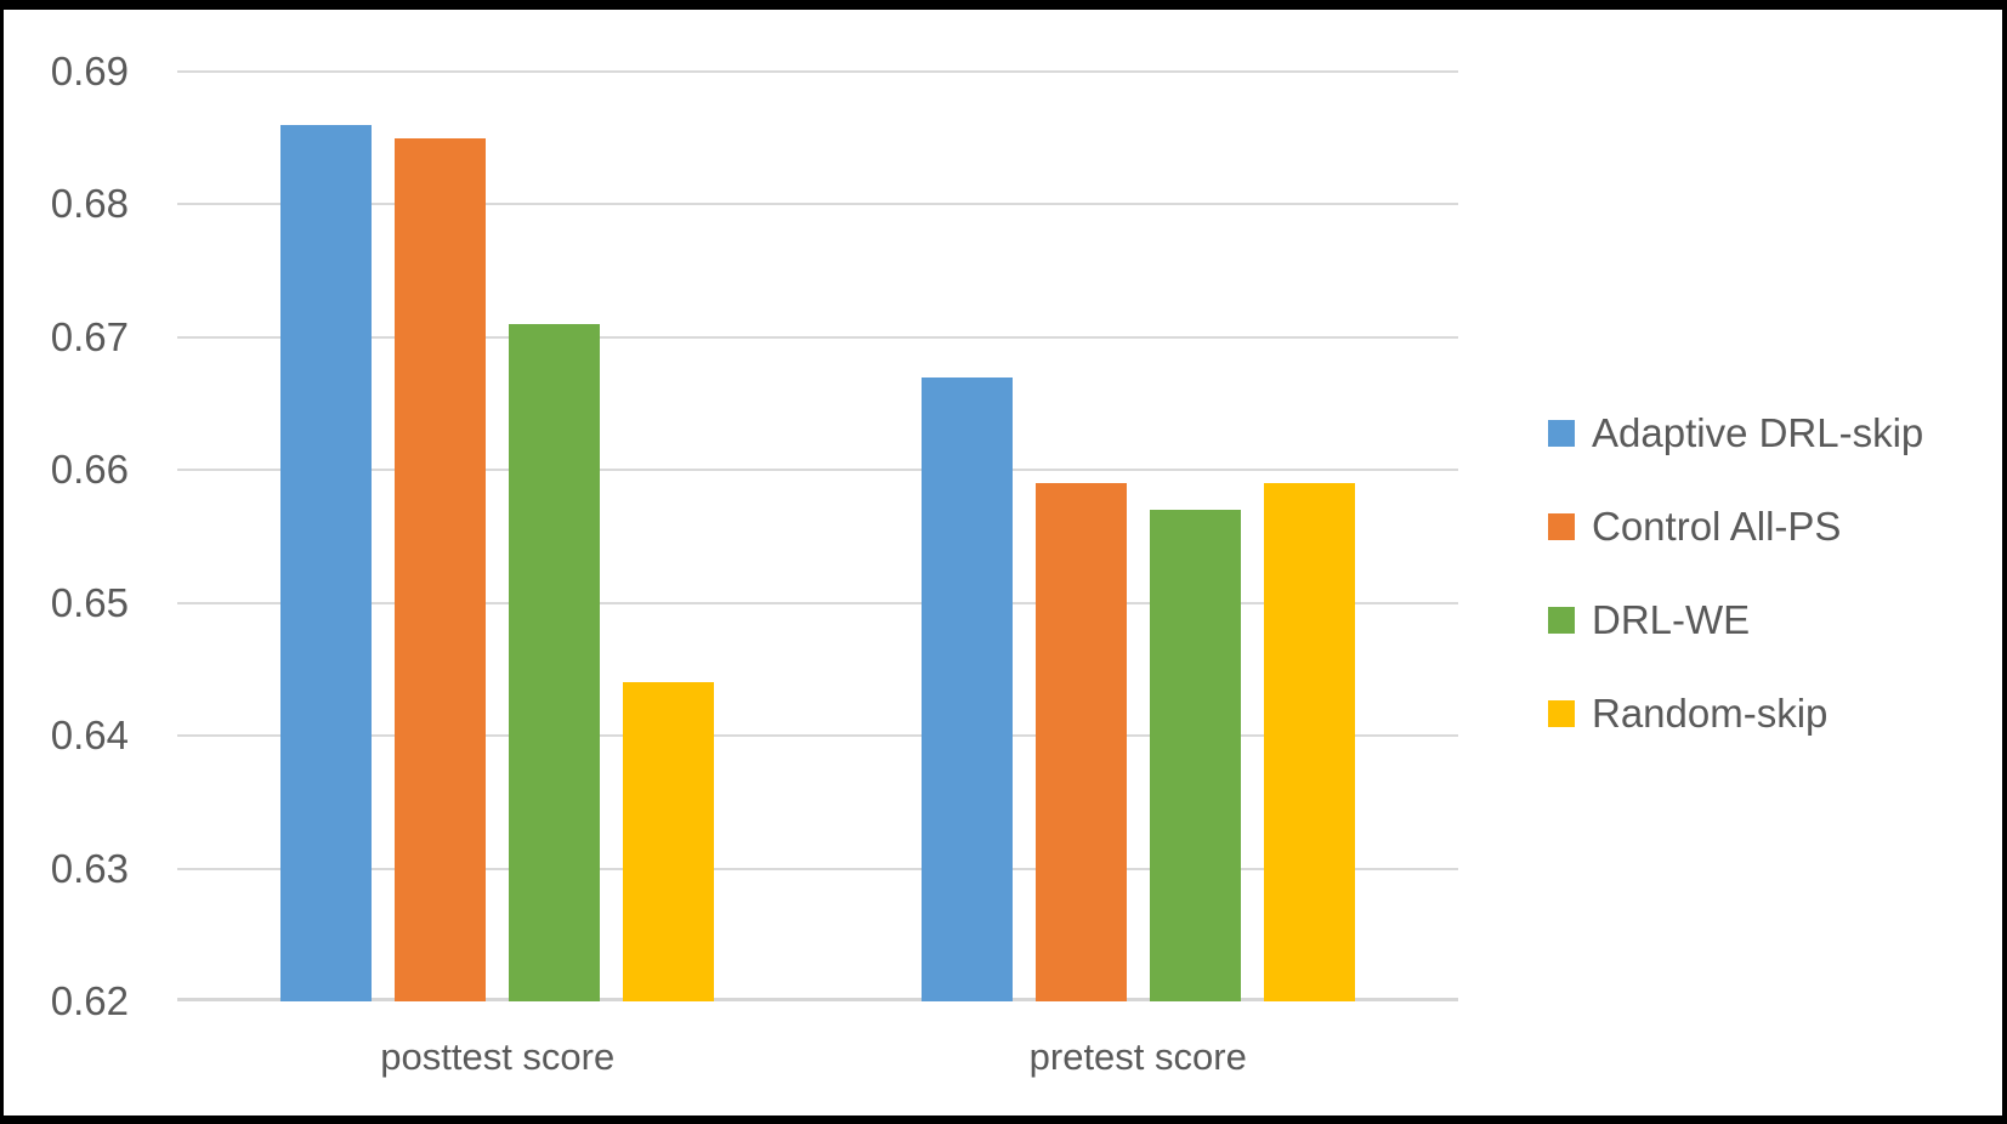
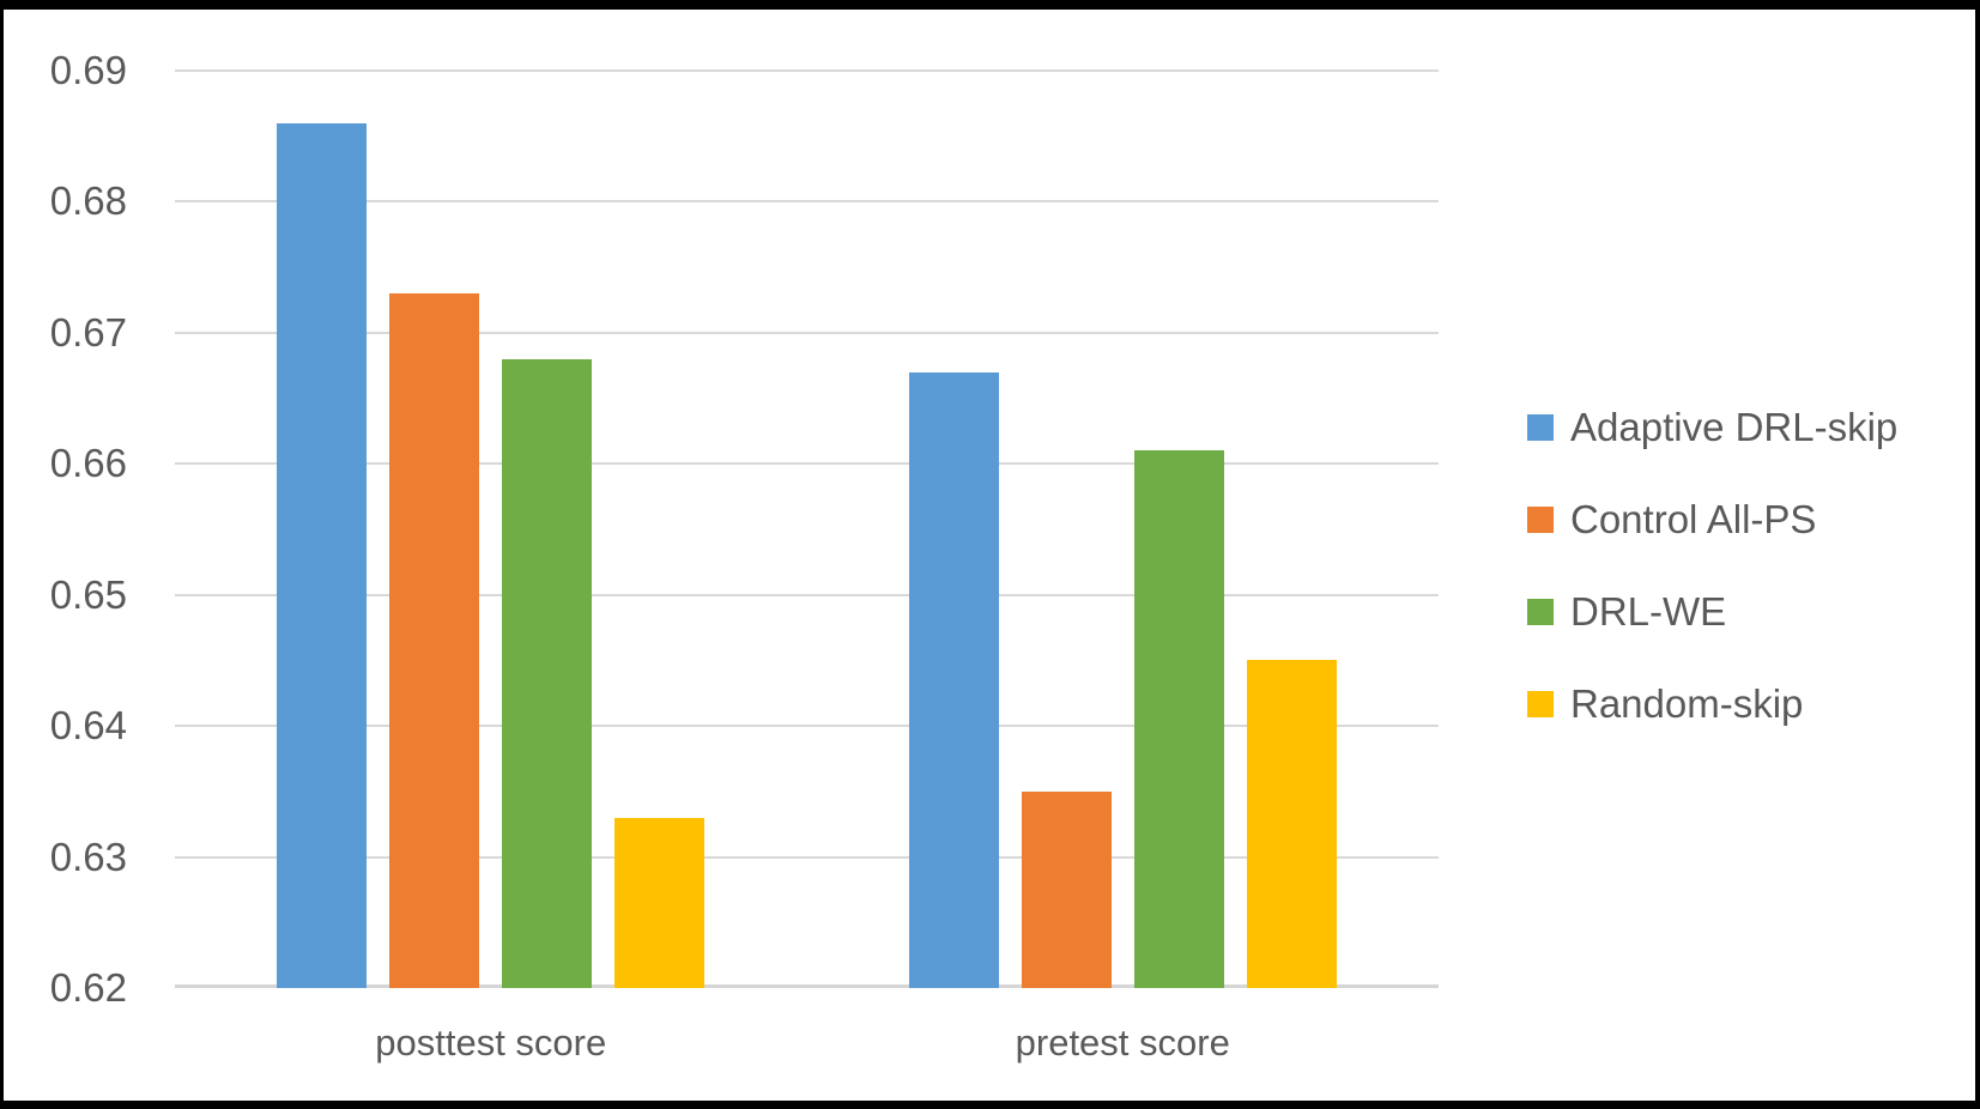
Control All-PS/posttest score: 0.685 -> 0.673
DRL-WE/posttest score: 0.671 -> 0.668
Random-skip/posttest score: 0.644 -> 0.633
Control All-PS/pretest score: 0.659 -> 0.635
DRL-WE/pretest score: 0.657 -> 0.661
Random-skip/pretest score: 0.659 -> 0.645
